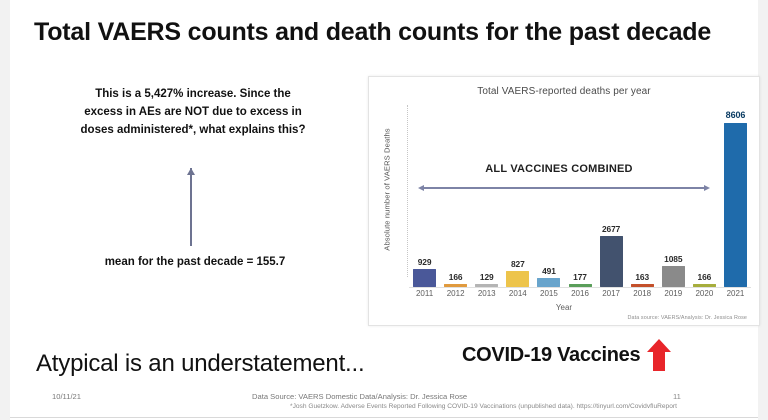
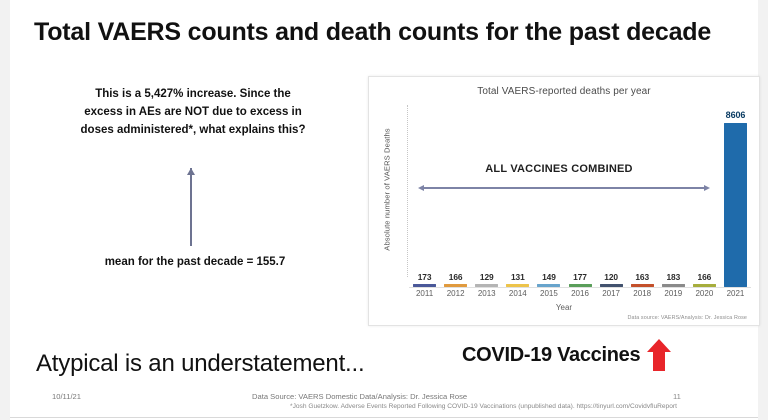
2011: 929 -> 173
2014: 827 -> 131
2015: 491 -> 149
2017: 2677 -> 120
2019: 1085 -> 183
